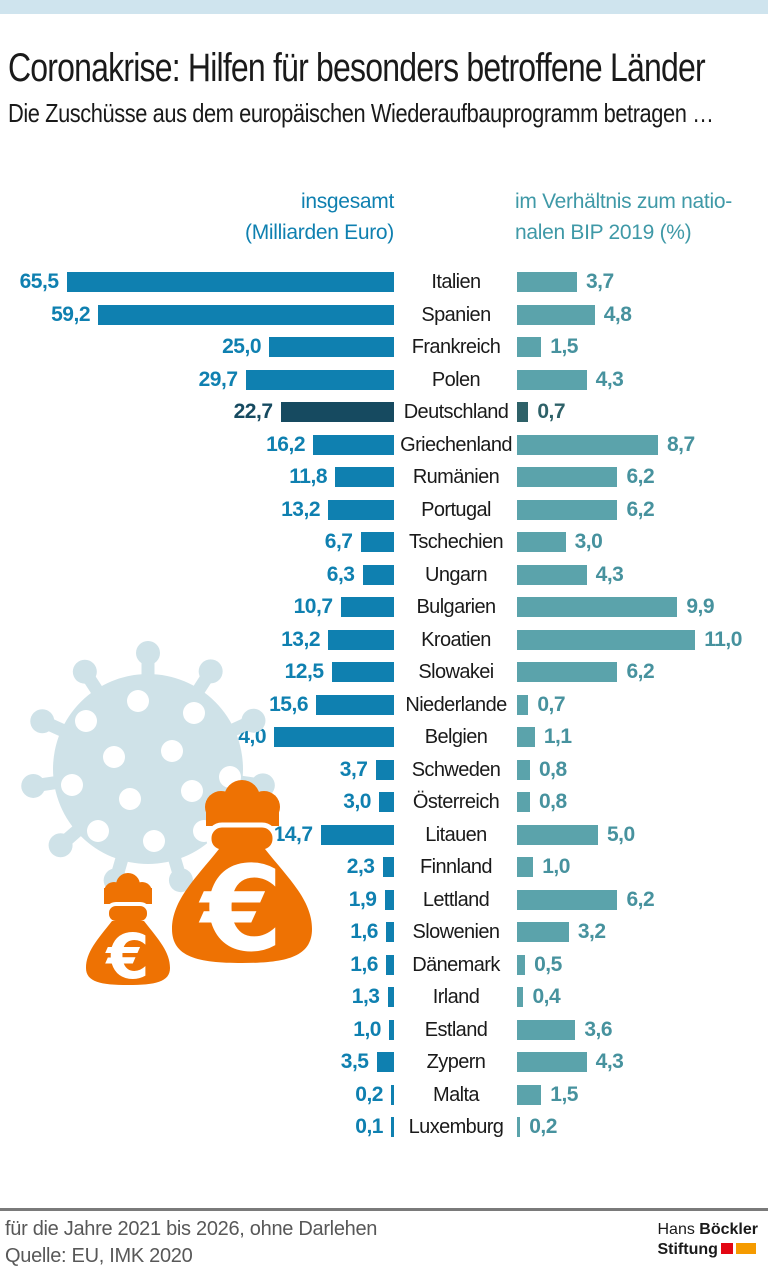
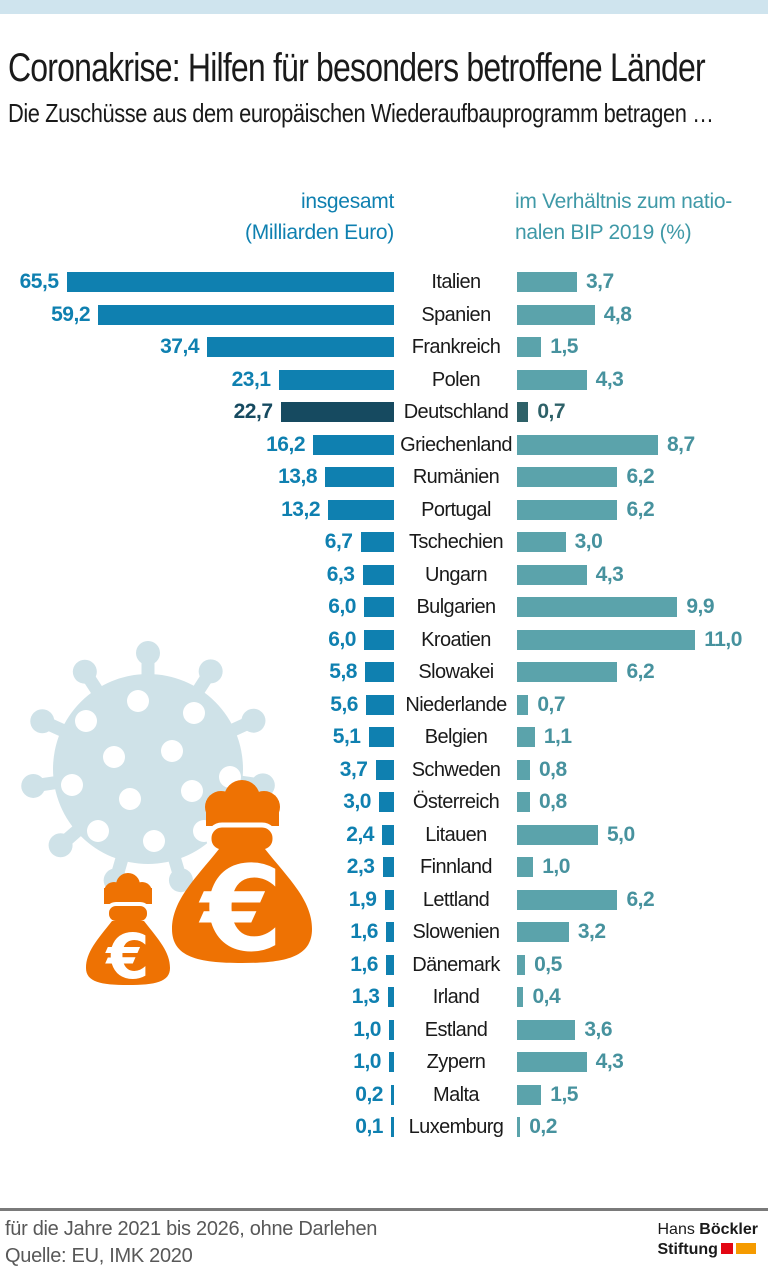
insgesamt (Milliarden Euro)/Frankreich: 25,0 -> 37,4
insgesamt (Milliarden Euro)/Polen: 29,7 -> 23,1
insgesamt (Milliarden Euro)/Rumänien: 11,8 -> 13,8
insgesamt (Milliarden Euro)/Bulgarien: 10,7 -> 6,0
insgesamt (Milliarden Euro)/Kroatien: 13,2 -> 6,0
insgesamt (Milliarden Euro)/Slowakei: 12,5 -> 5,8
insgesamt (Milliarden Euro)/Niederlande: 15,6 -> 5,6
insgesamt (Milliarden Euro)/Belgien: 24,0 -> 5,1
insgesamt (Milliarden Euro)/Litauen: 14,7 -> 2,4
insgesamt (Milliarden Euro)/Zypern: 3,5 -> 1,0
